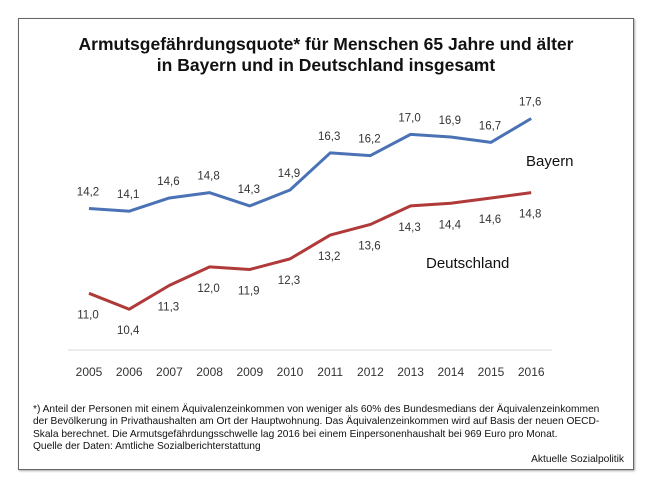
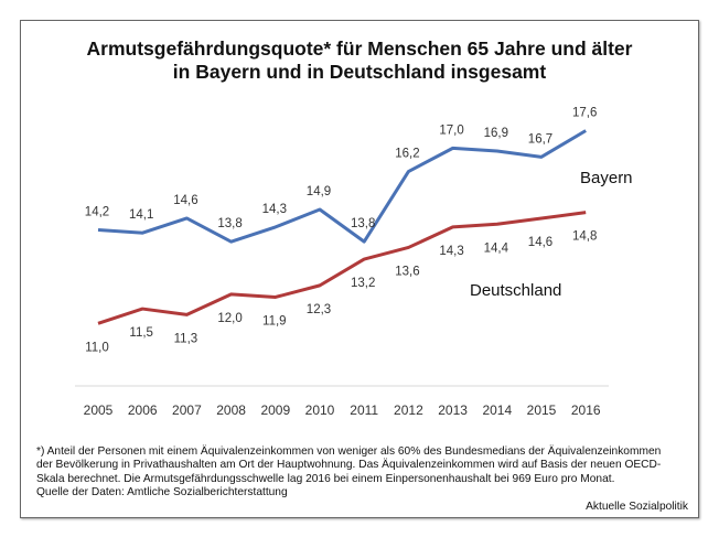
Deutschland/2006: 10,4 -> 11,5
Bayern/2008: 14,8 -> 13,8
Bayern/2011: 16,3 -> 13,8
